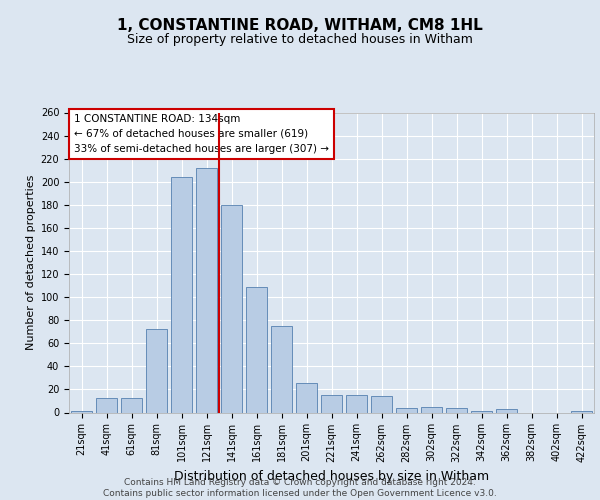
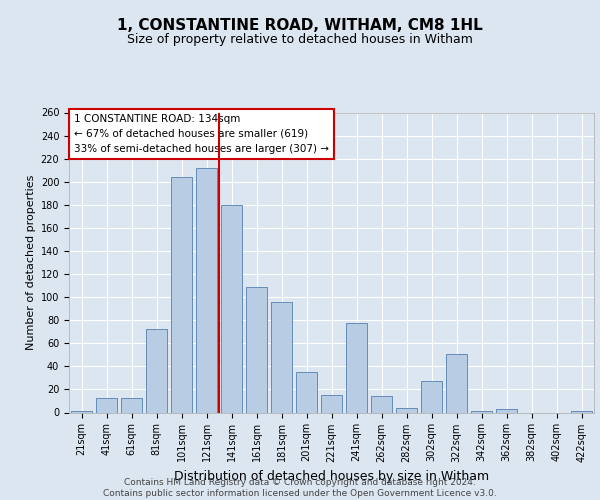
181sqm: 75 -> 96
201sqm: 26 -> 35
241sqm: 15 -> 78
302sqm: 5 -> 27
322sqm: 4 -> 51
